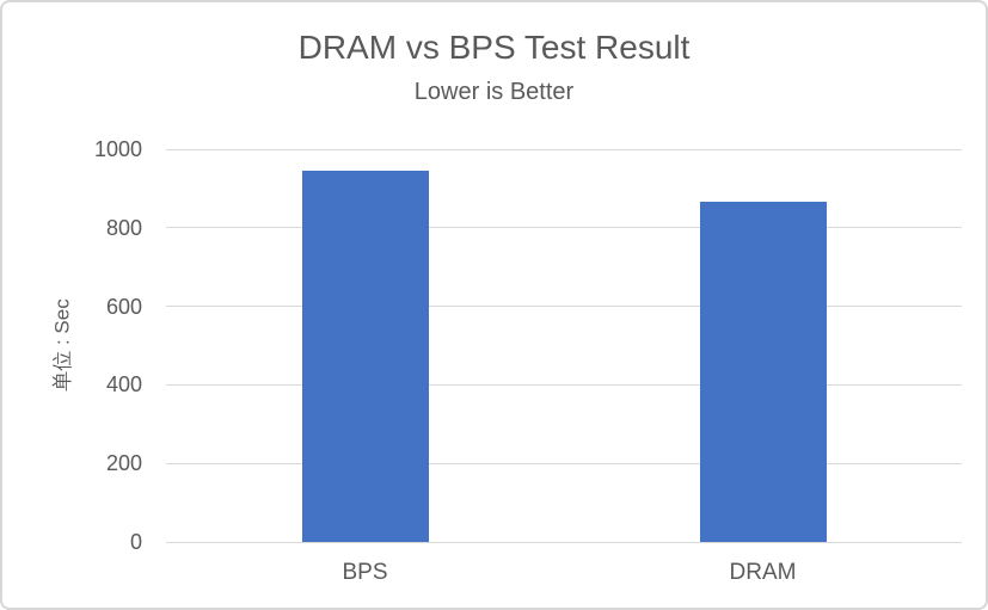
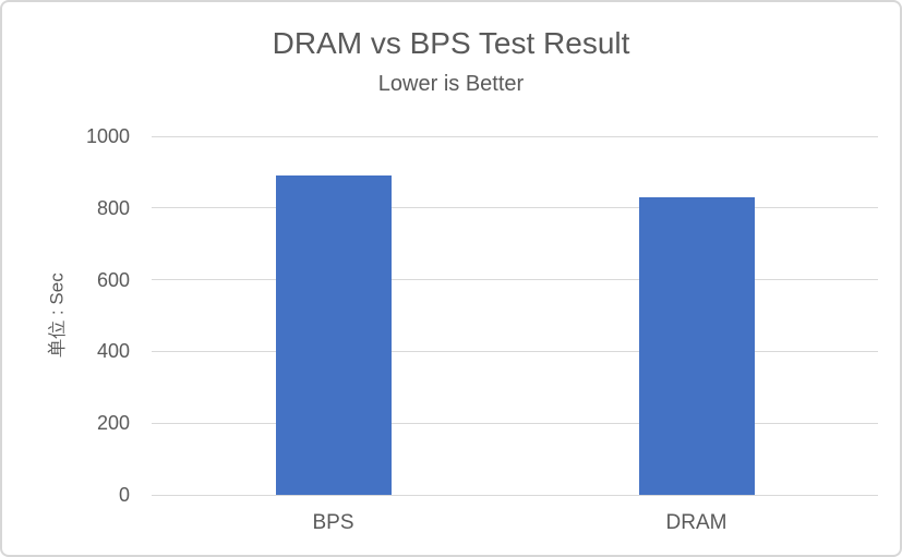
BPS: 940 -> 890
DRAM: 860 -> 830
